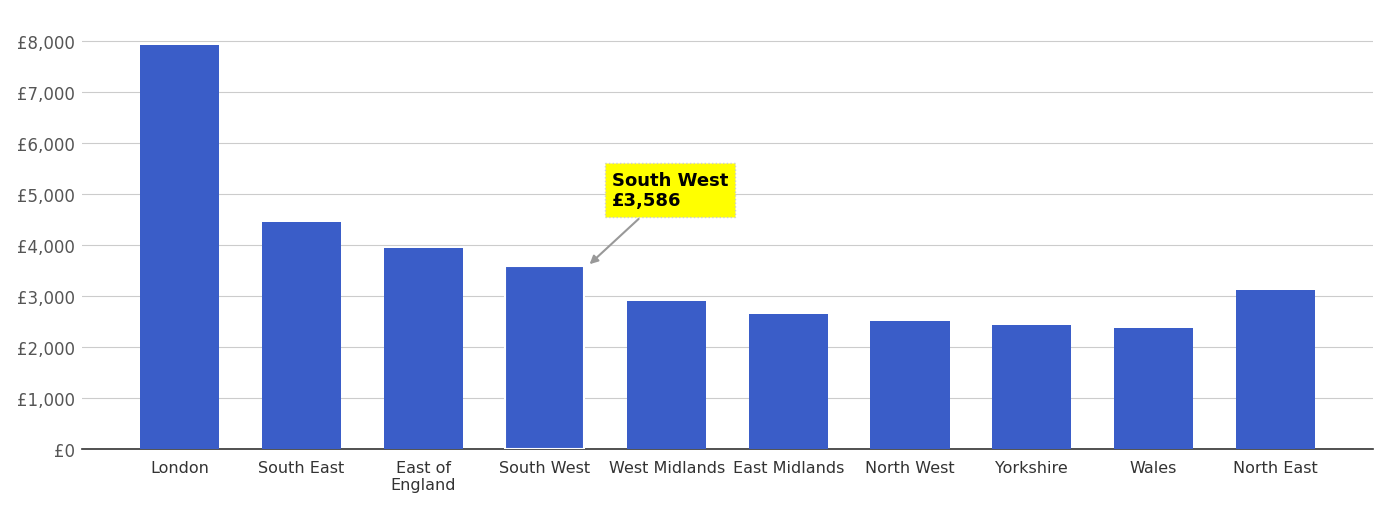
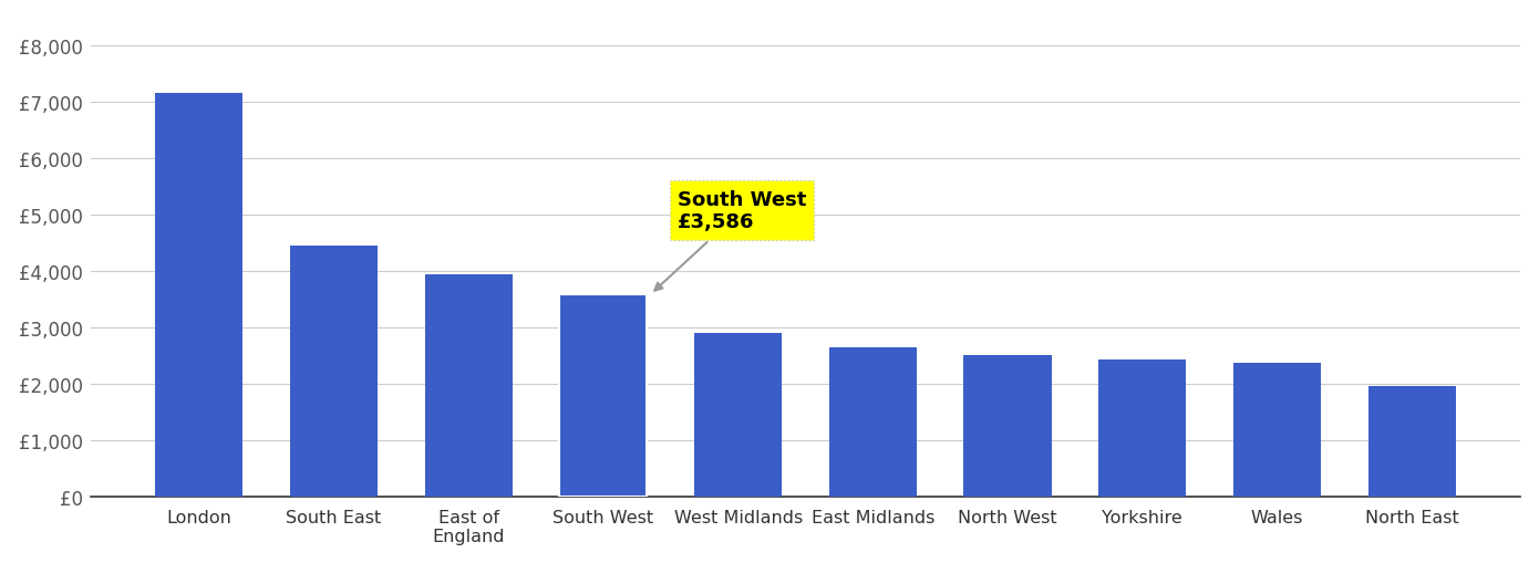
London: £7,920 -> £7,150
North East: £3,120 -> £1,950
